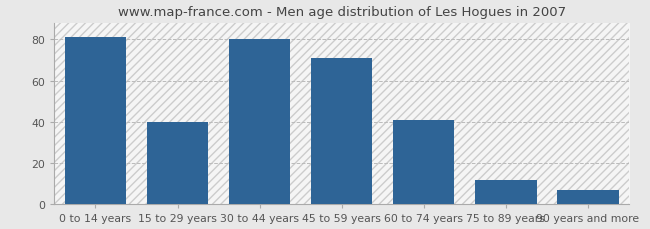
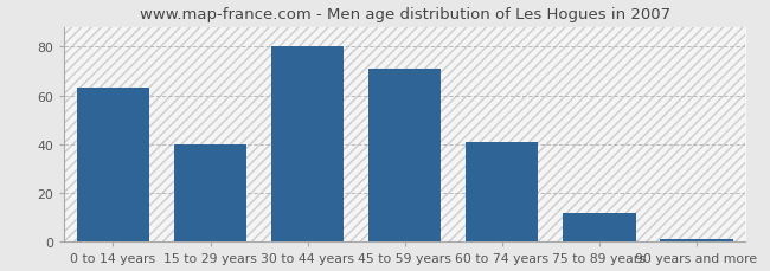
0 to 14 years: 81 -> 63
90 years and more: 7 -> 1
